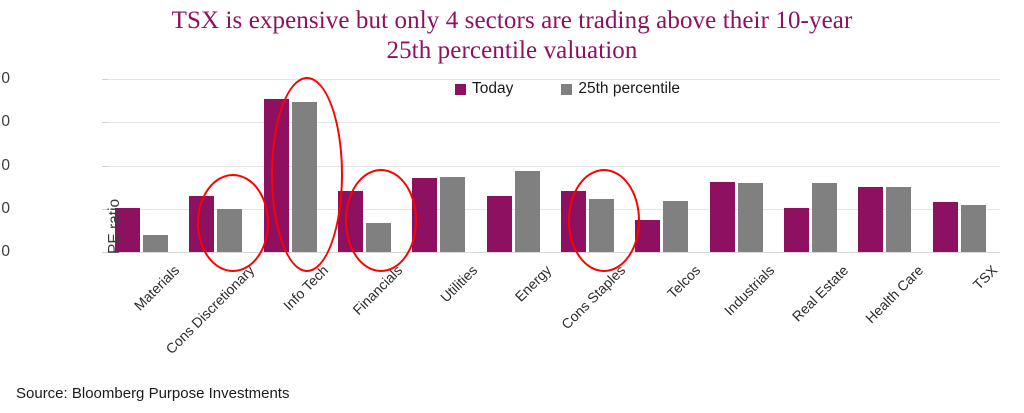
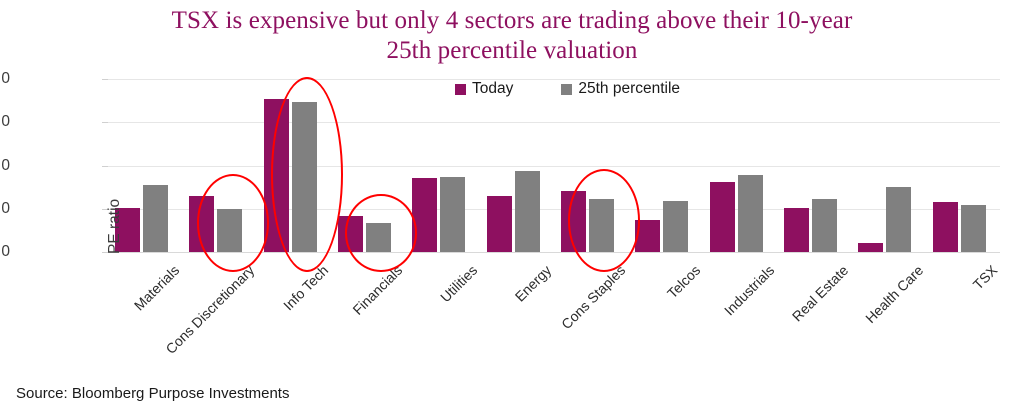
25th percentile/Materials: 9 -> 20
Today/Financials: 19 -> 13
25th percentile/Industrials: 21 -> 23
25th percentile/Real Estate: 21 -> 17
Today/Health Care: 20 -> 7
